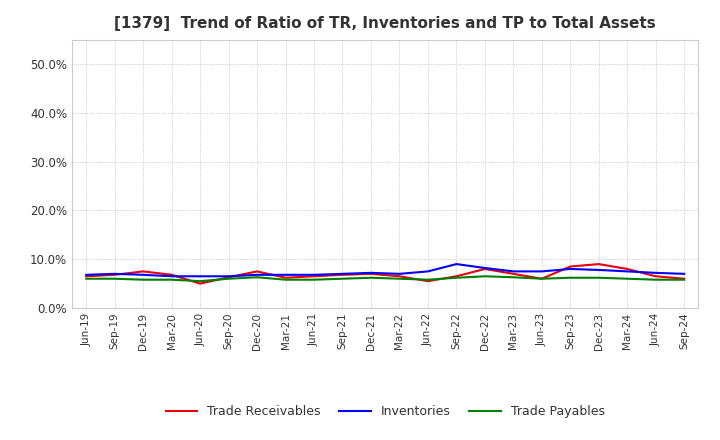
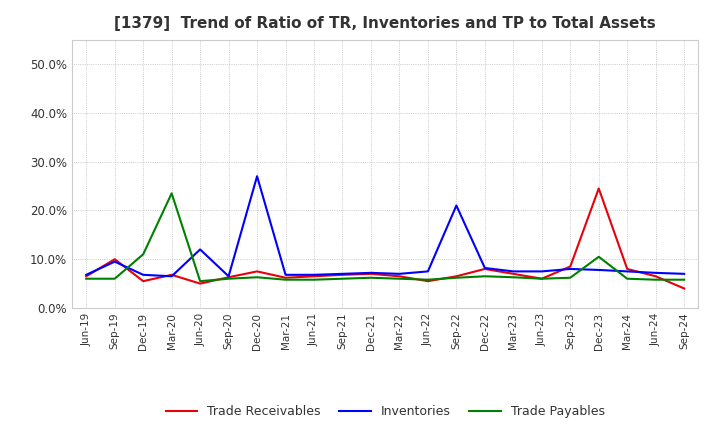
Trade Receivables/Sep-19: 6.8% -> 10.0%
Inventories/Sep-19: 7.0% -> 9.5%
Trade Receivables/Dec-19: 7.5% -> 5.5%
Trade Payables/Dec-19: 5.8% -> 11.0%
Trade Payables/Mar-20: 5.8% -> 23.5%
Inventories/Jun-20: 6.5% -> 12.0%
Inventories/Dec-20: 6.8% -> 27.0%
Inventories/Sep-22: 9.0% -> 21.0%
Trade Receivables/Dec-23: 9.0% -> 24.5%
Trade Payables/Dec-23: 6.2% -> 10.5%
Trade Receivables/Sep-24: 6.0% -> 4.0%
